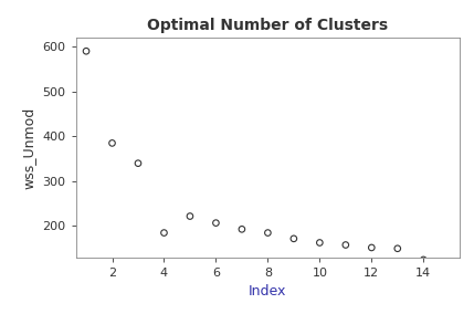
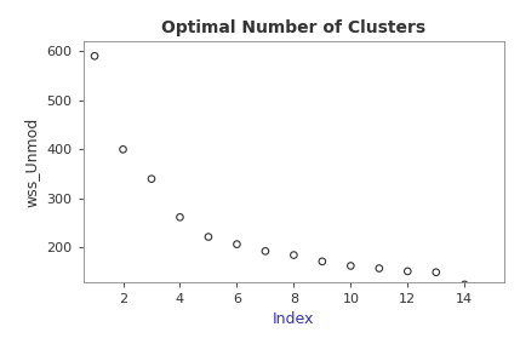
2: 385 -> 400
4: 185 -> 262
